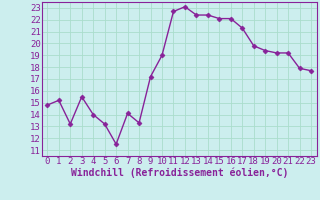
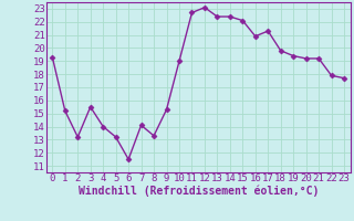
0: 14.8 -> 19.3
9: 17.2 -> 15.3
16: 22.1 -> 20.9
